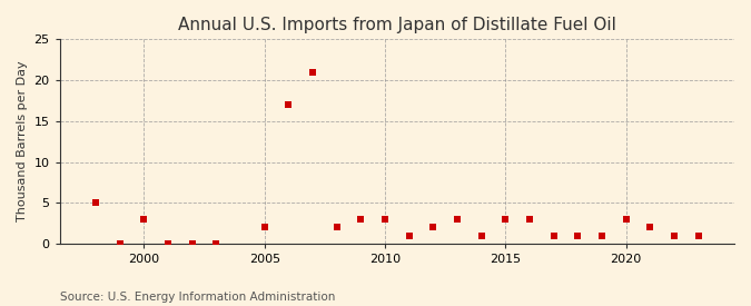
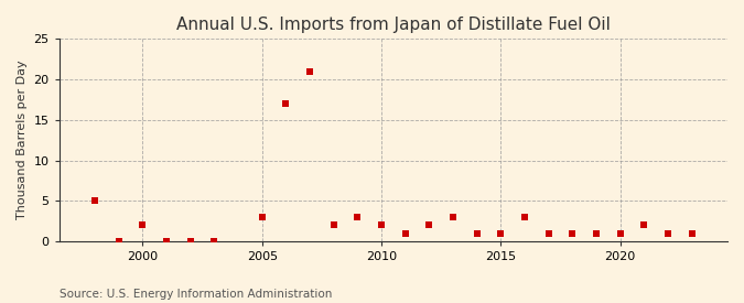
2000: 3 -> 2
2005: 2 -> 3
2010: 3 -> 2
2015: 3 -> 1
2020: 3 -> 1
